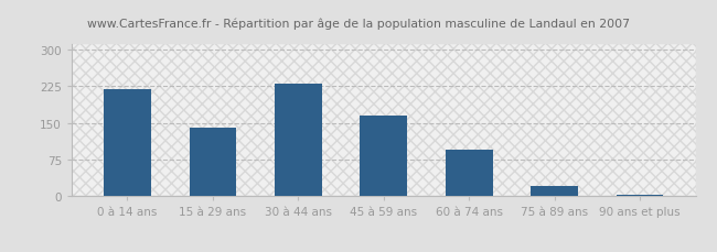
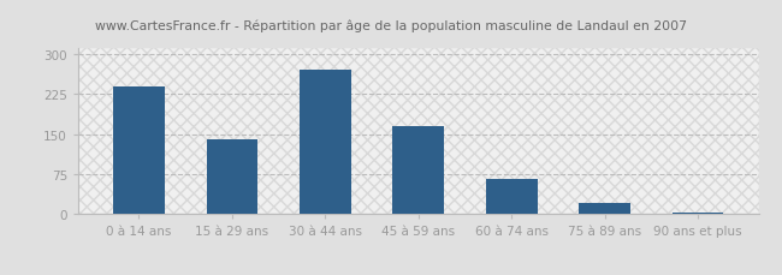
0 à 14 ans: 218 -> 240
30 à 44 ans: 230 -> 270
60 à 74 ans: 95 -> 65
